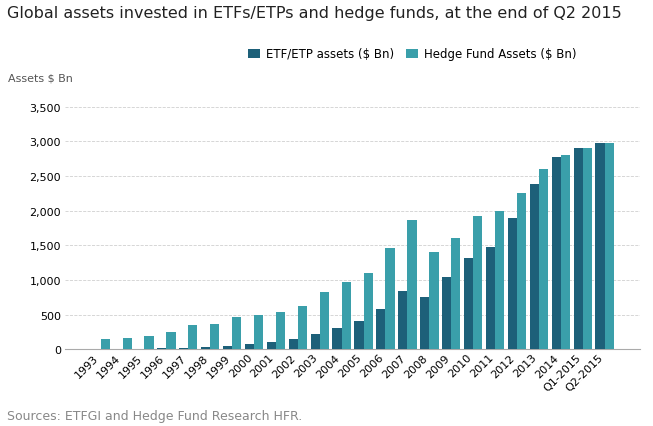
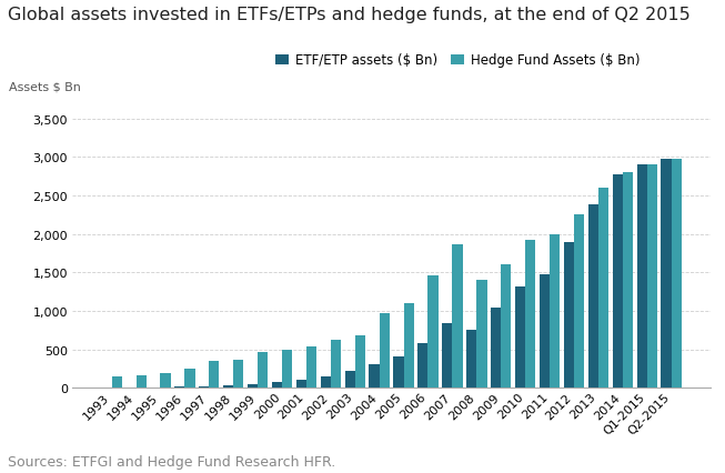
Hedge Fund Assets ($ Bn)/2003: 820 -> 680
